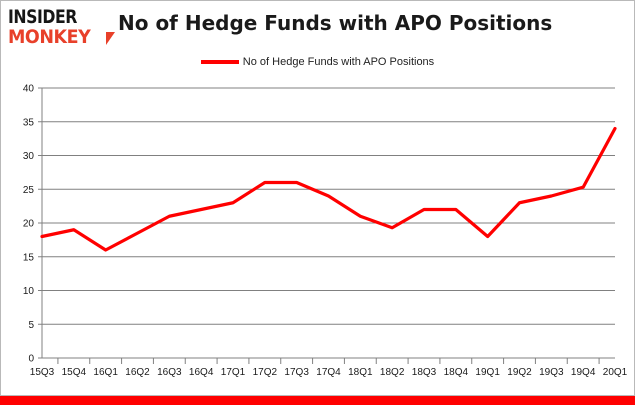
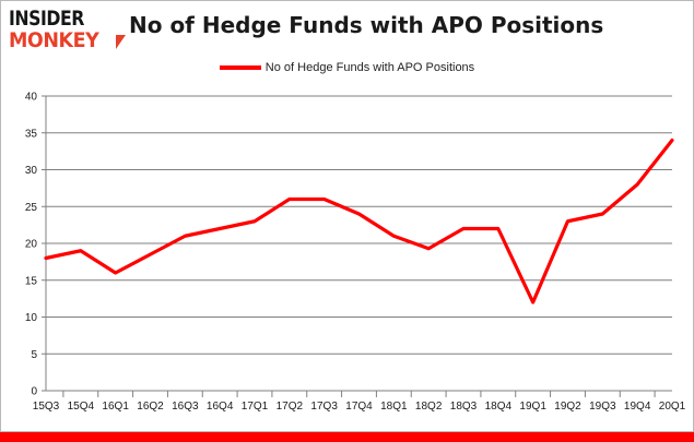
19Q1: 18 -> 12
19Q4: 25 -> 28
